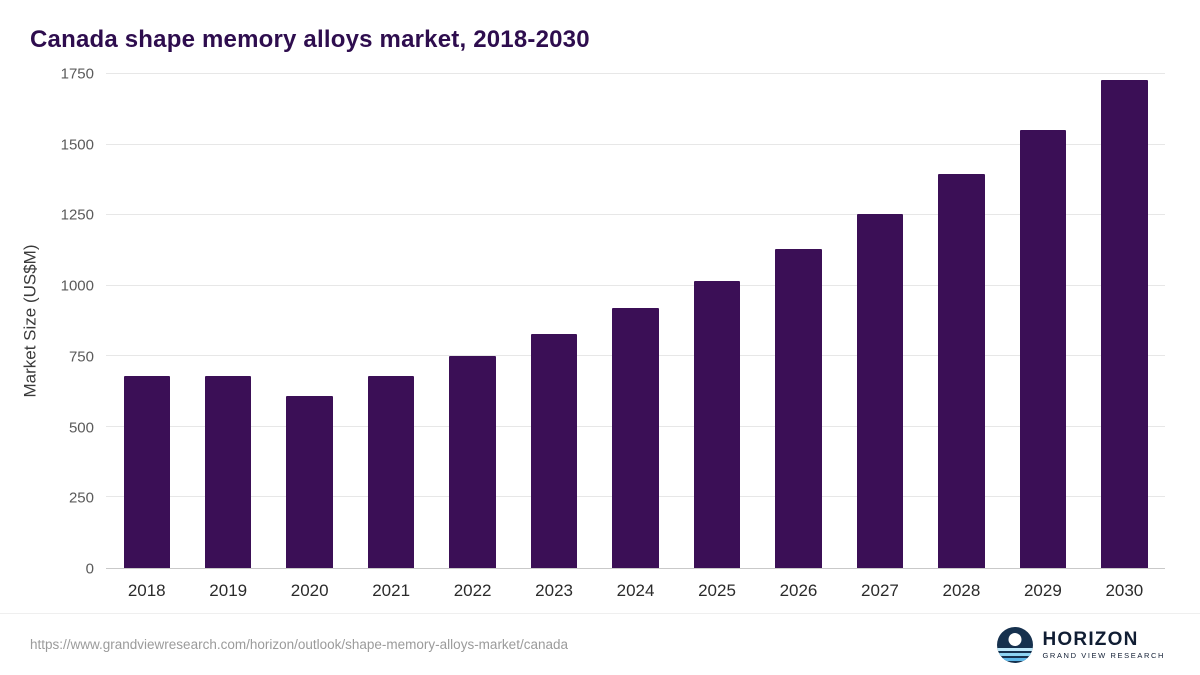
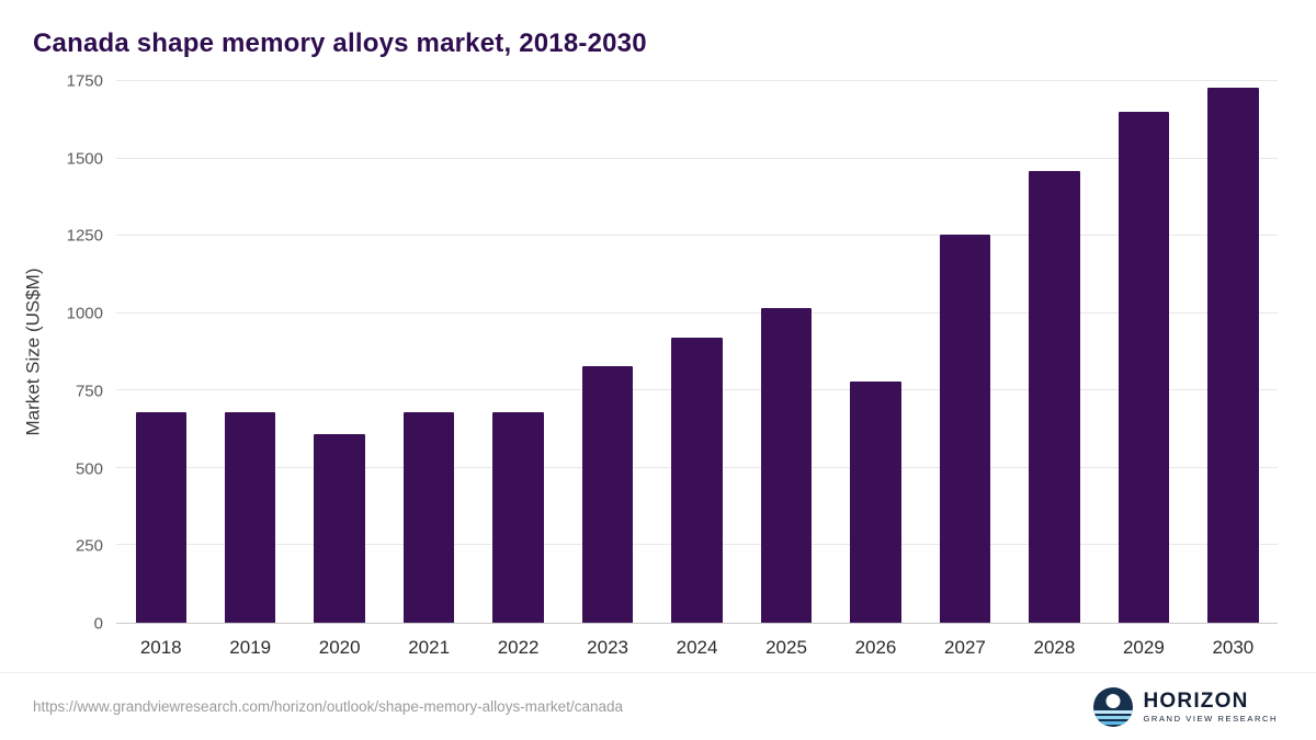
2022: 750 -> 680
2026: 1130 -> 780
2028: 1400 -> 1460
2029: 1550 -> 1650
